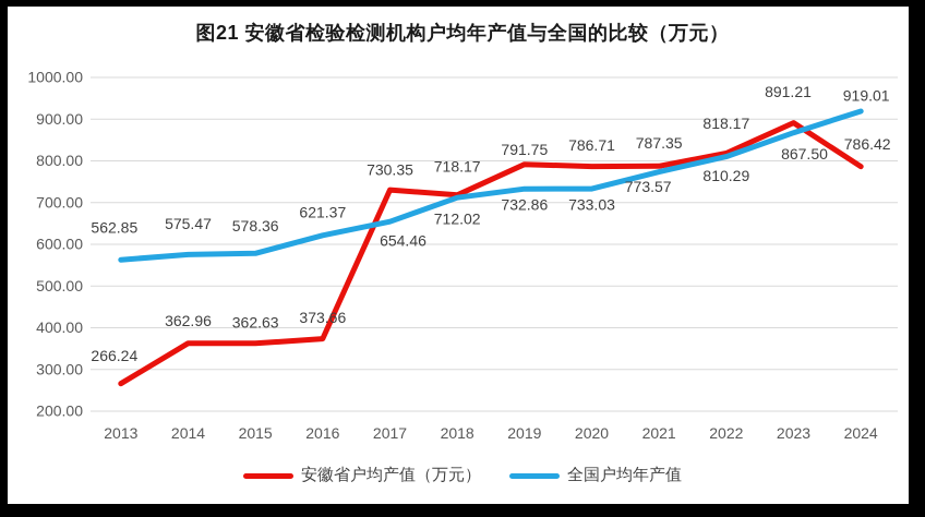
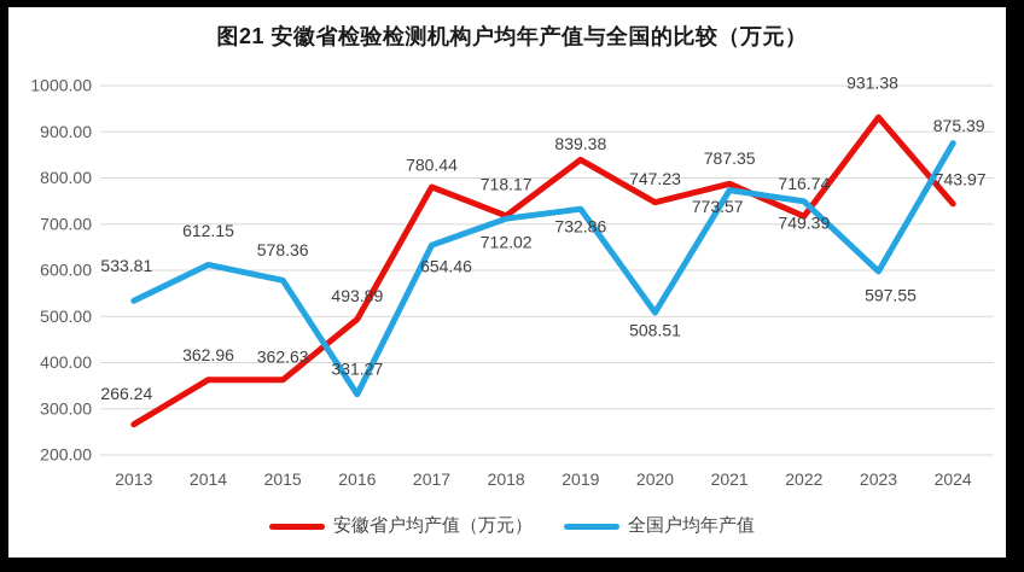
全国户均年产值/2013: 562.85 -> 533.81
全国户均年产值/2014: 575.47 -> 612.15
安徽省户均产值（万元）/2016: 373.66 -> 493.89
全国户均年产值/2016: 621.37 -> 331.27
安徽省户均产值（万元）/2017: 730.35 -> 780.44
安徽省户均产值（万元）/2019: 791.75 -> 839.38
安徽省户均产值（万元）/2020: 786.71 -> 747.23
全国户均年产值/2020: 733.03 -> 508.51
安徽省户均产值（万元）/2022: 818.17 -> 716.74
全国户均年产值/2022: 810.29 -> 749.39
安徽省户均产值（万元）/2023: 891.21 -> 931.38
全国户均年产值/2023: 867.50 -> 597.55
安徽省户均产值（万元）/2024: 786.42 -> 743.97
全国户均年产值/2024: 919.01 -> 875.39
